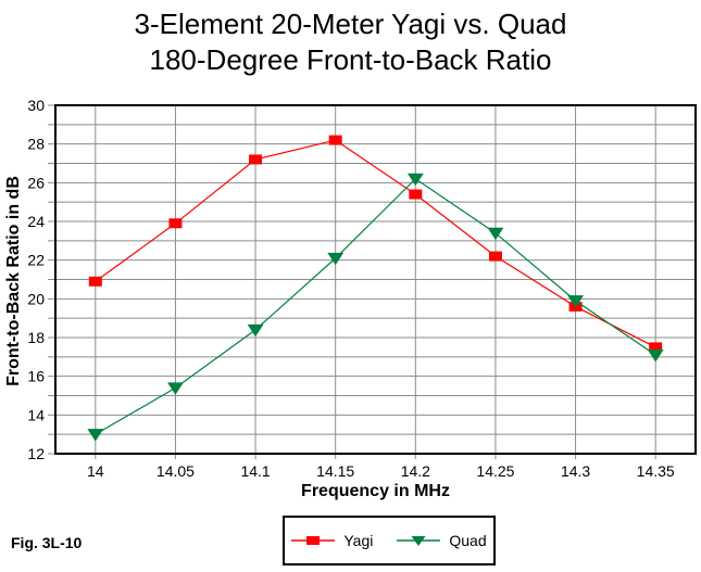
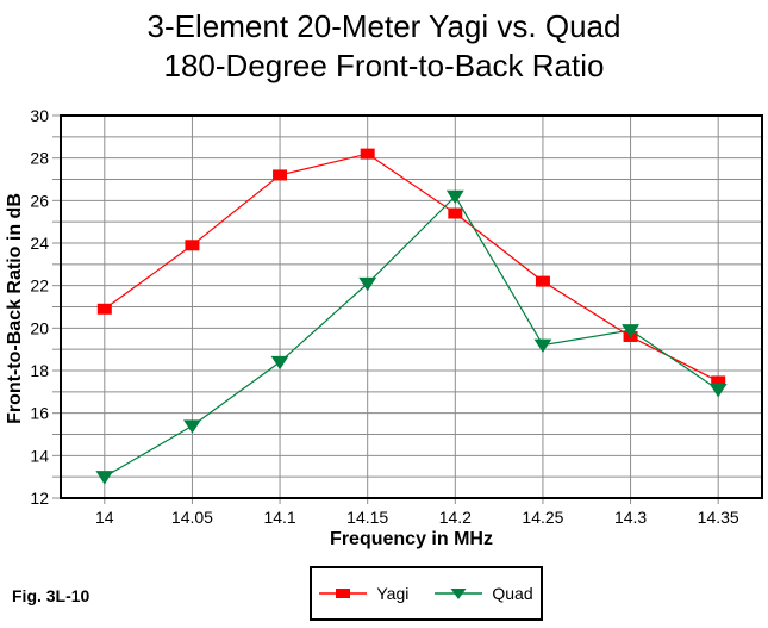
Quad/14.25: 23.4 -> 19.2
